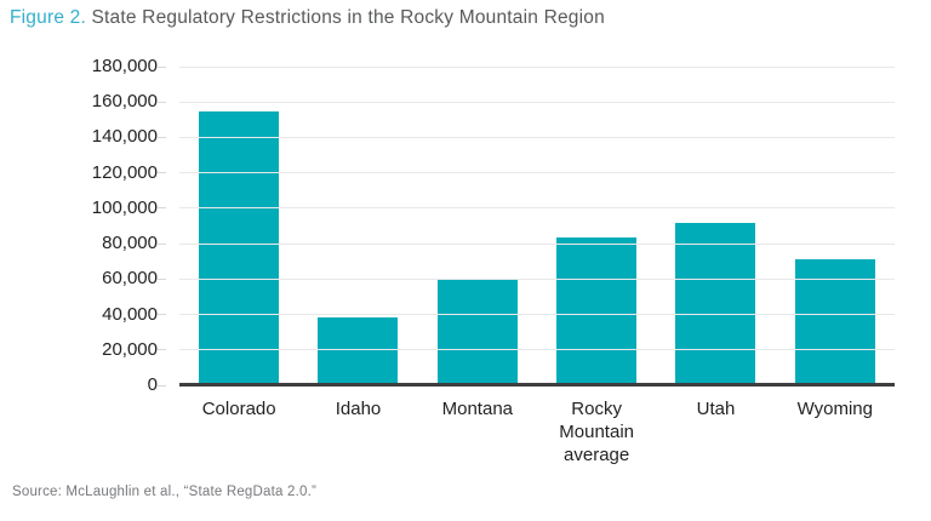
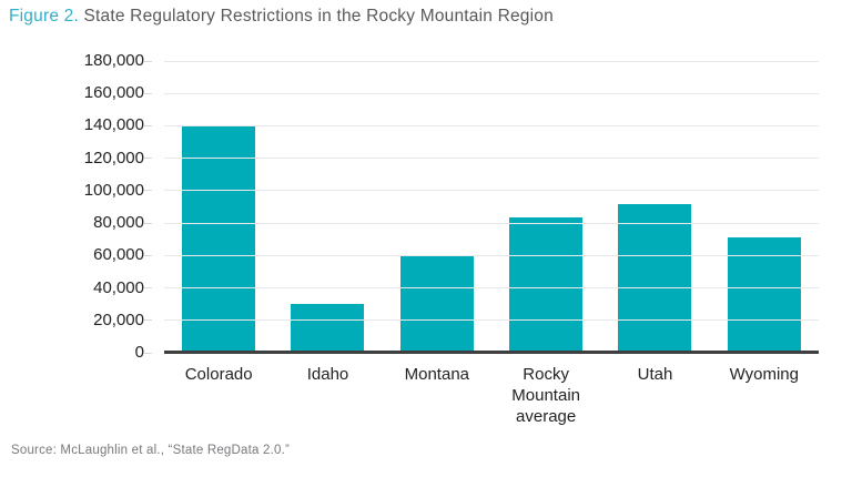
Colorado: 155000 -> 140000
Idaho: 38000 -> 30000
